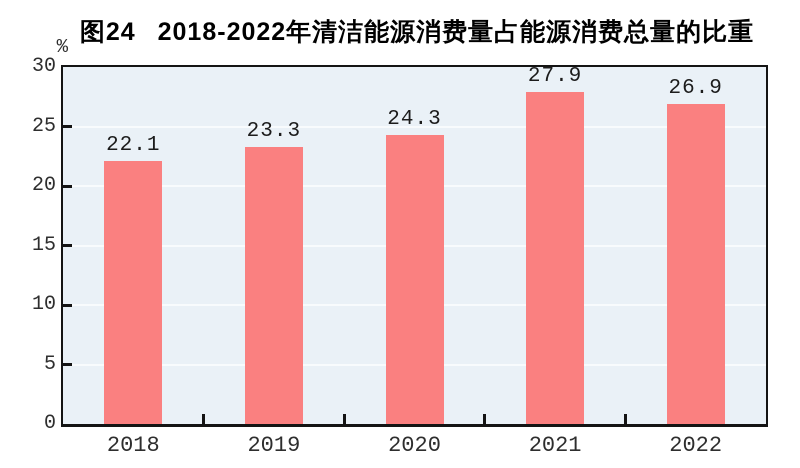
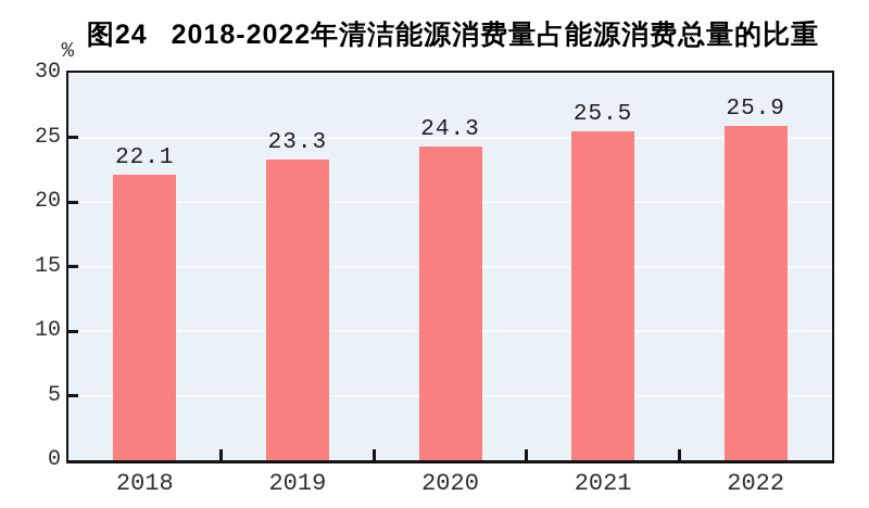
2021: 27.9 -> 25.5
2022: 26.9 -> 25.9
